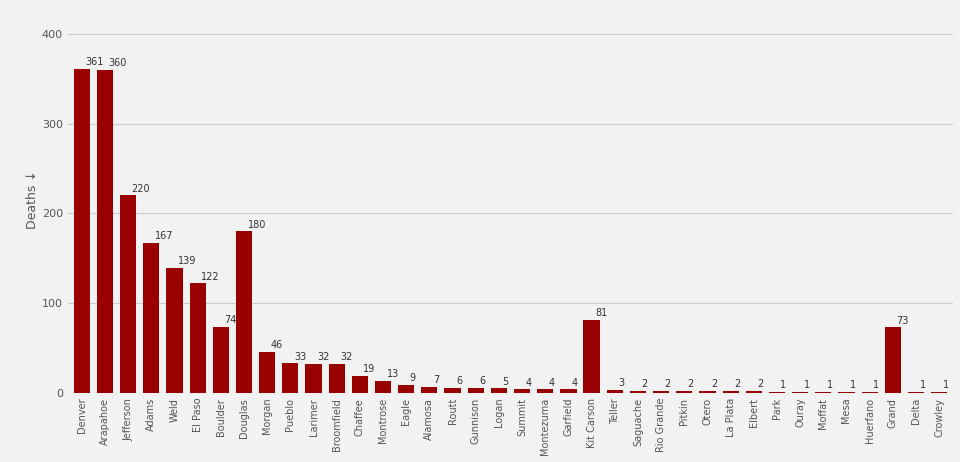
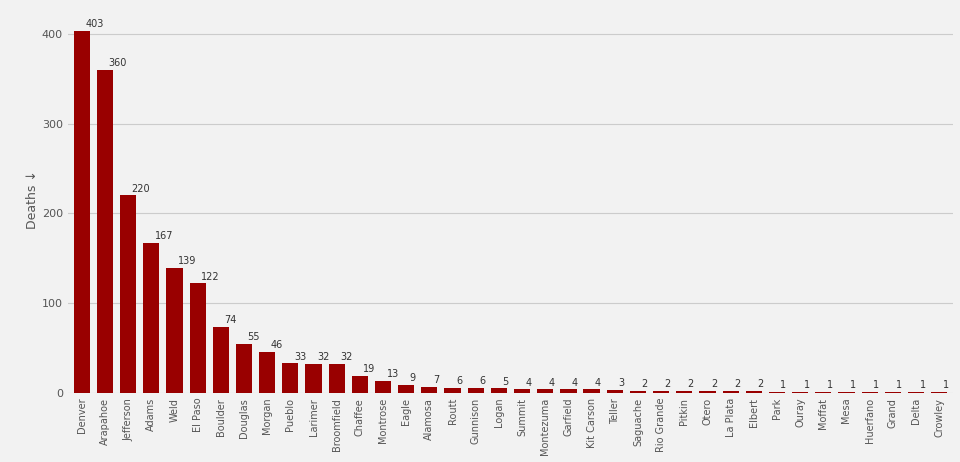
Denver: 361 -> 403
Douglas: 180 -> 55
Kit Carson: 81 -> 4
Grand: 73 -> 1
